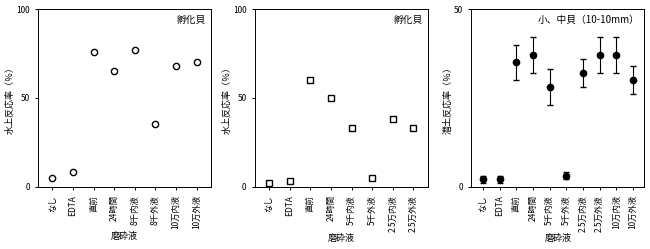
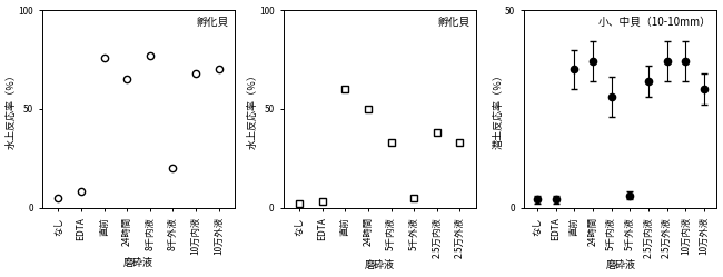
8千外液: 35 -> 20
